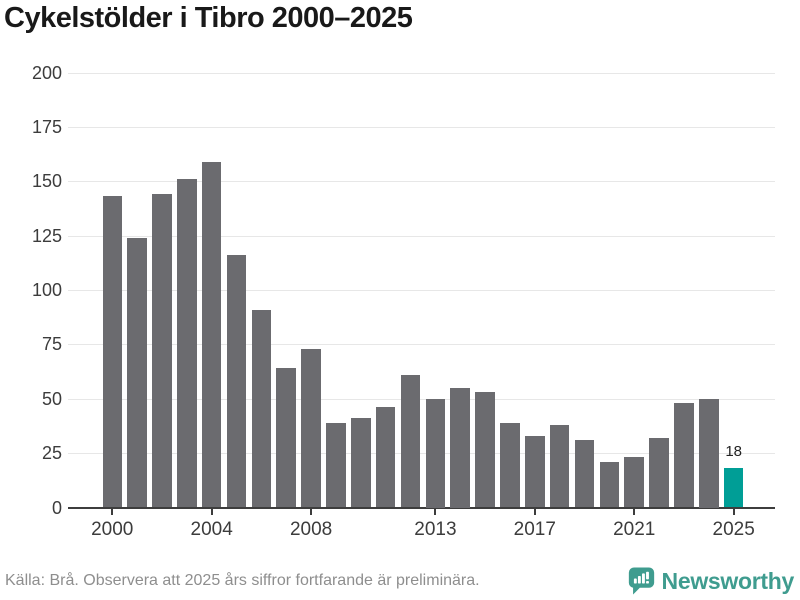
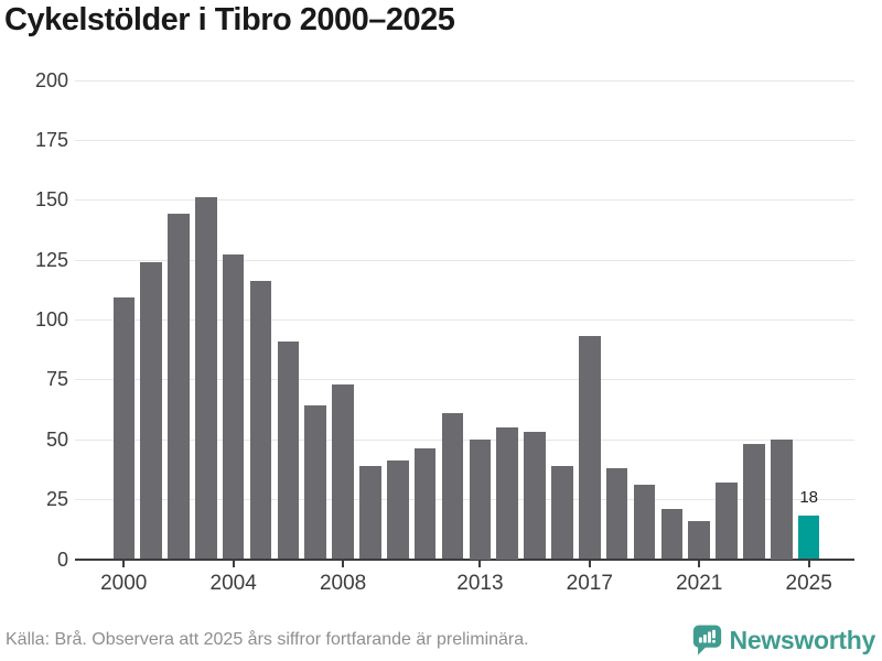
2000: 143 -> 109
2004: 159 -> 127
2017: 33 -> 93
2021: 23 -> 16
